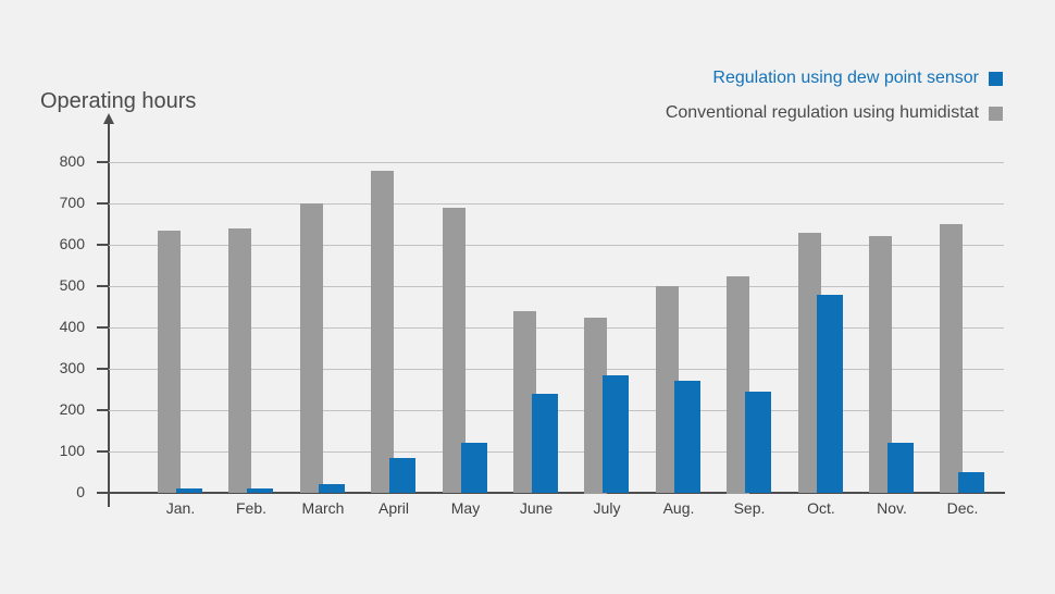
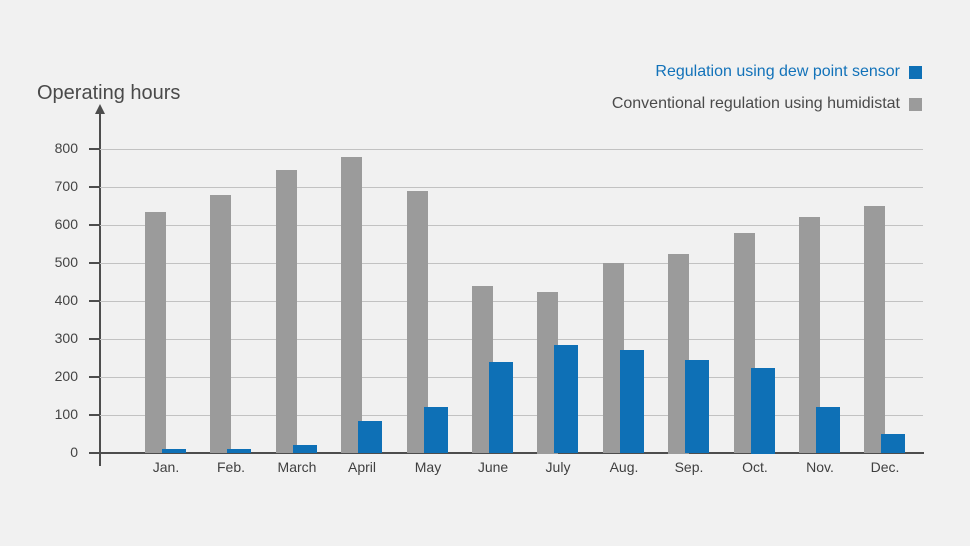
Conventional regulation using humidistat/Feb.: 640 -> 680
Conventional regulation using humidistat/March: 700 -> 740
Regulation using dew point sensor/Oct.: 480 -> 220
Conventional regulation using humidistat/Oct.: 630 -> 580
